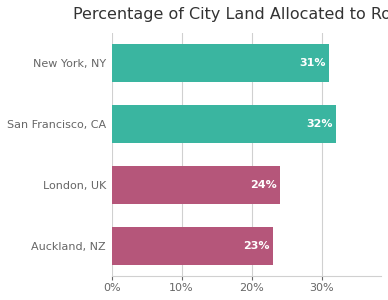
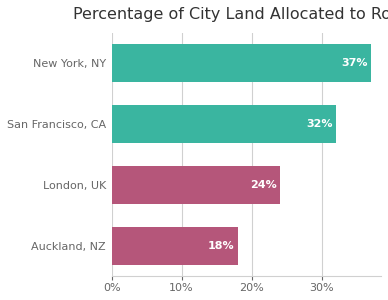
New York, NY: 31% -> 37%
Auckland, NZ: 23% -> 18%
